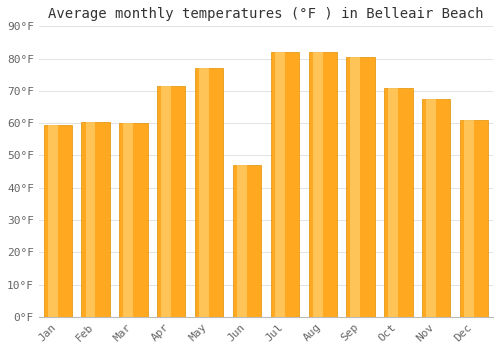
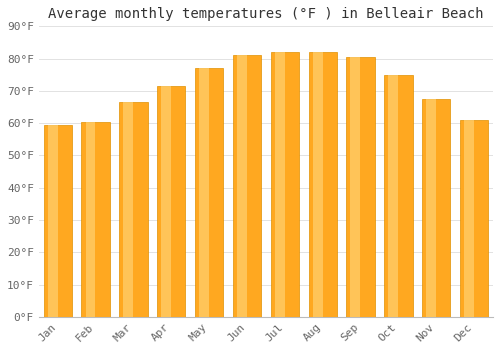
Mar: 60.0°F -> 66.5°F
Jun: 47.0°F -> 81.0°F
Oct: 71.0°F -> 75.0°F
